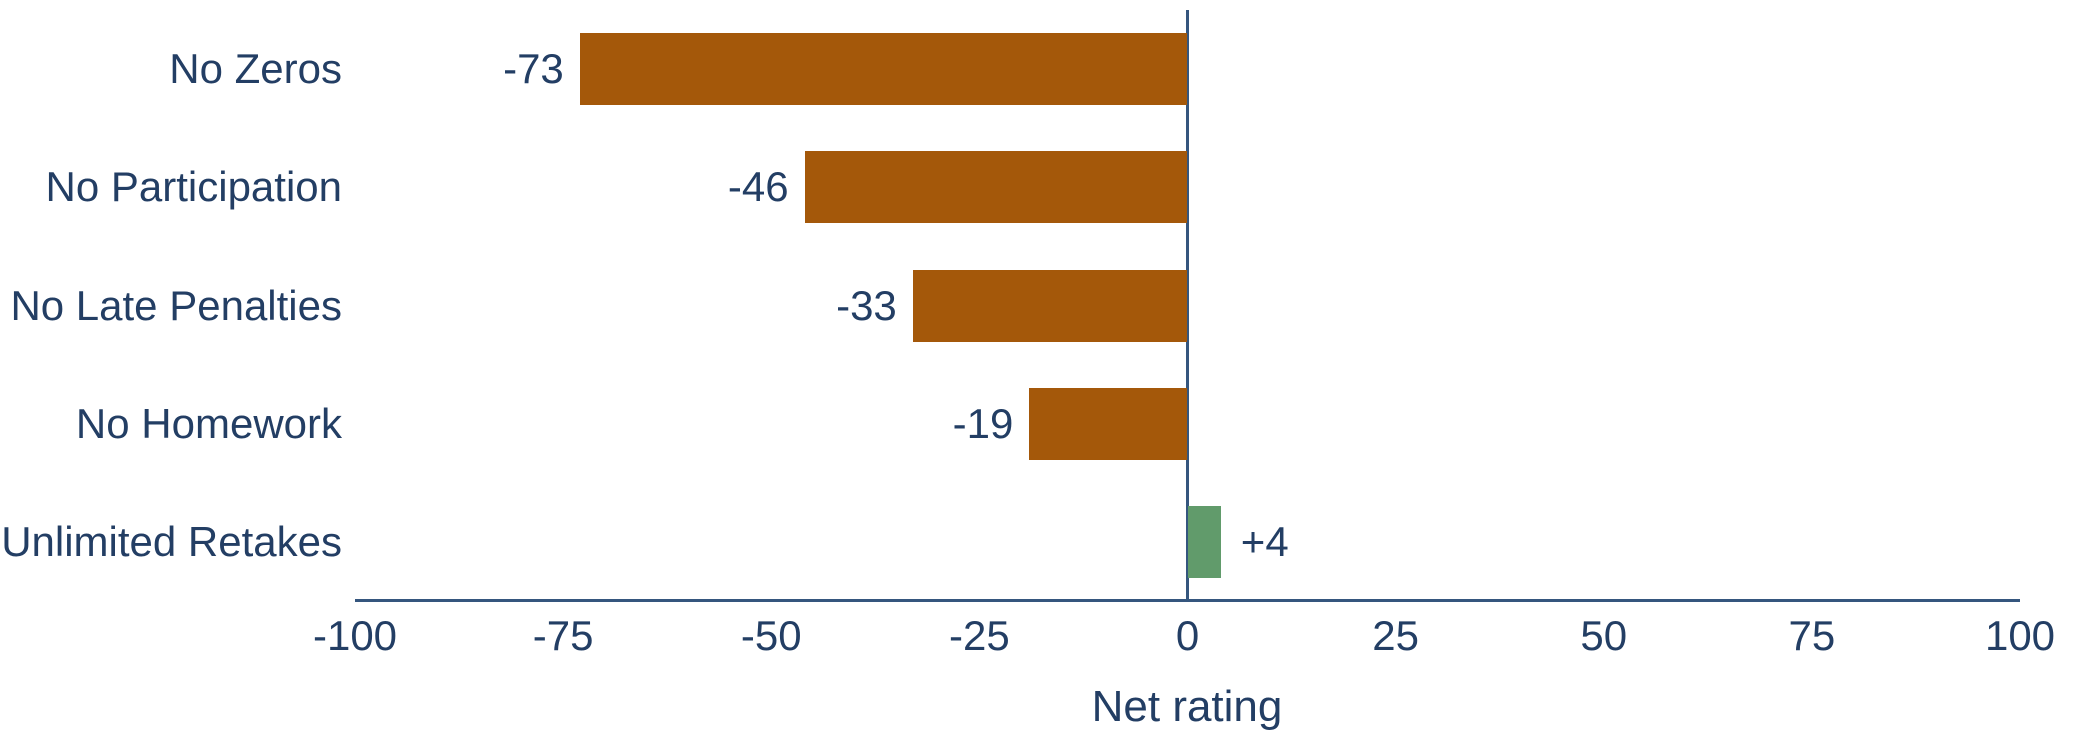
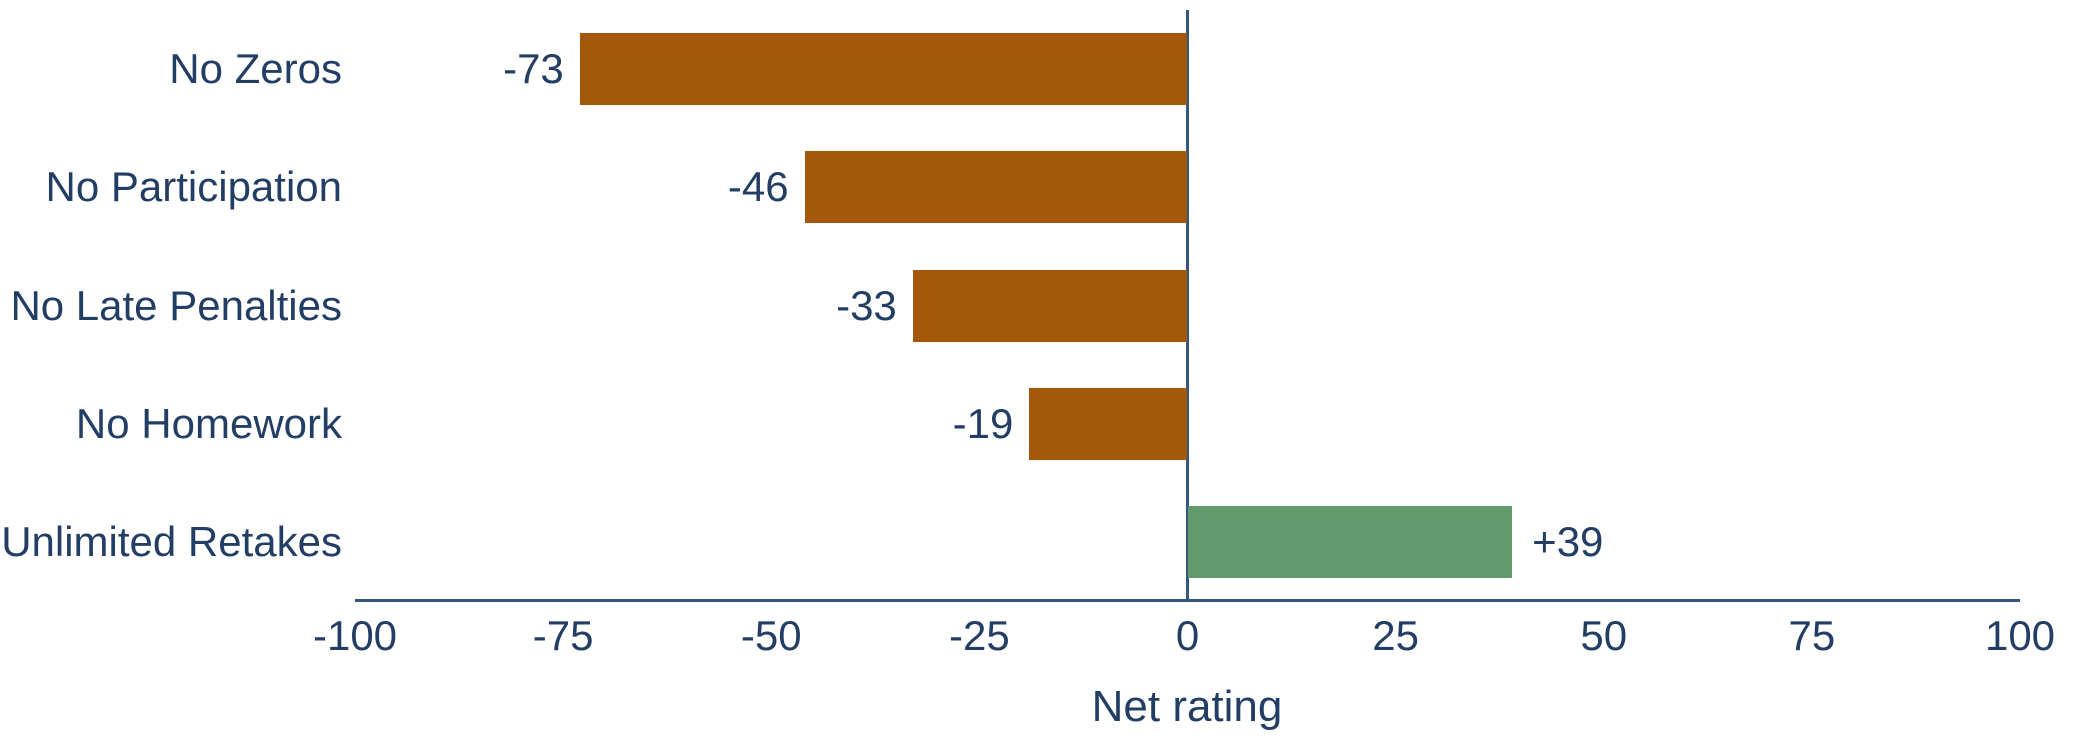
Unlimited Retakes: +4 -> +39
